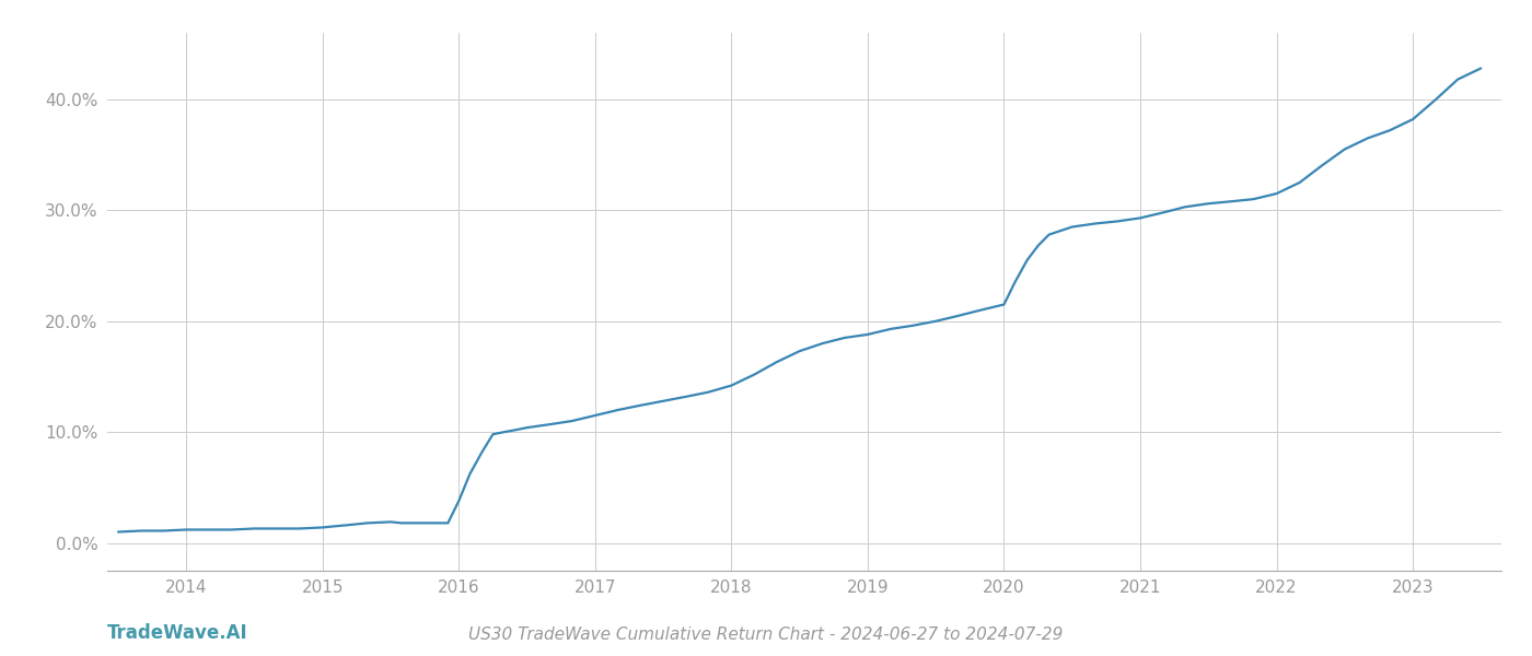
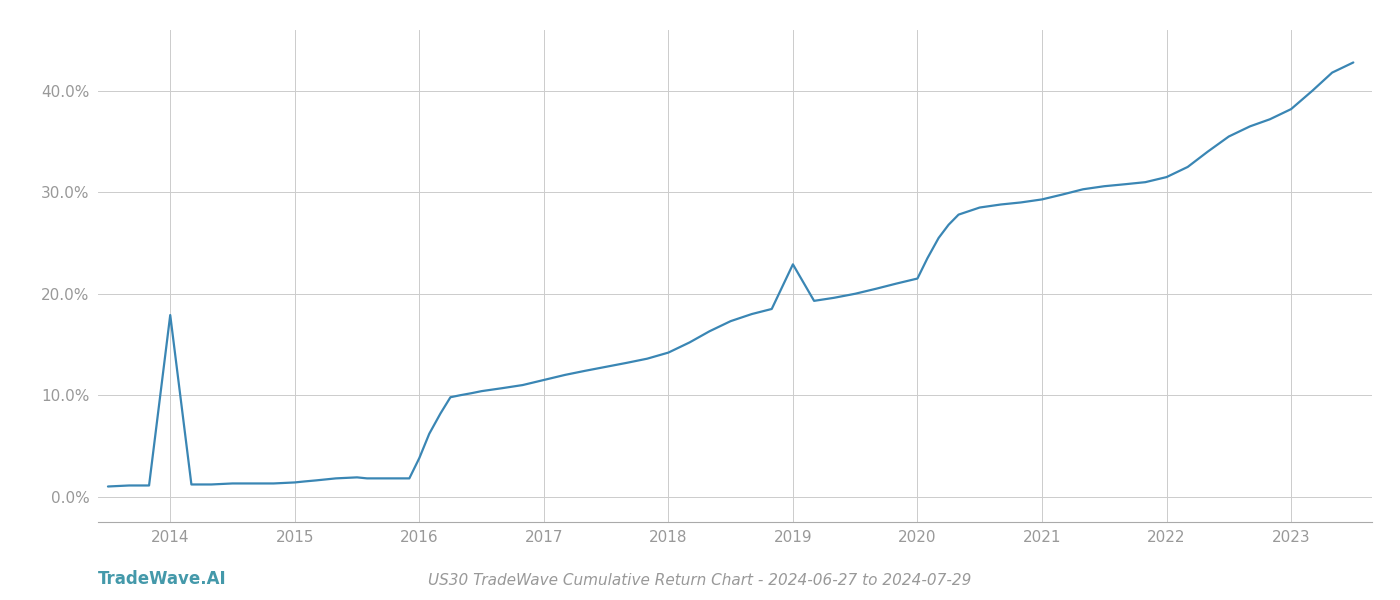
2014: 1.2% -> 17.9%
2019: 18.8% -> 22.9%
